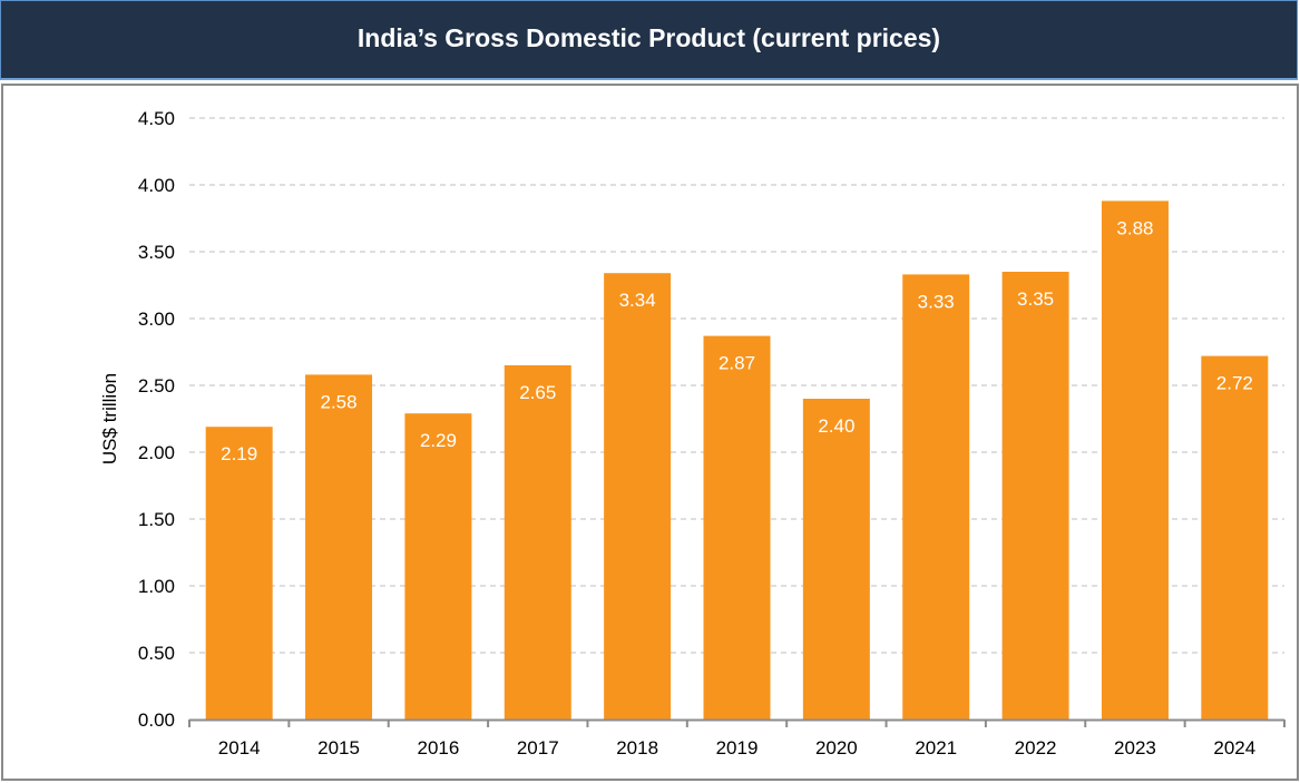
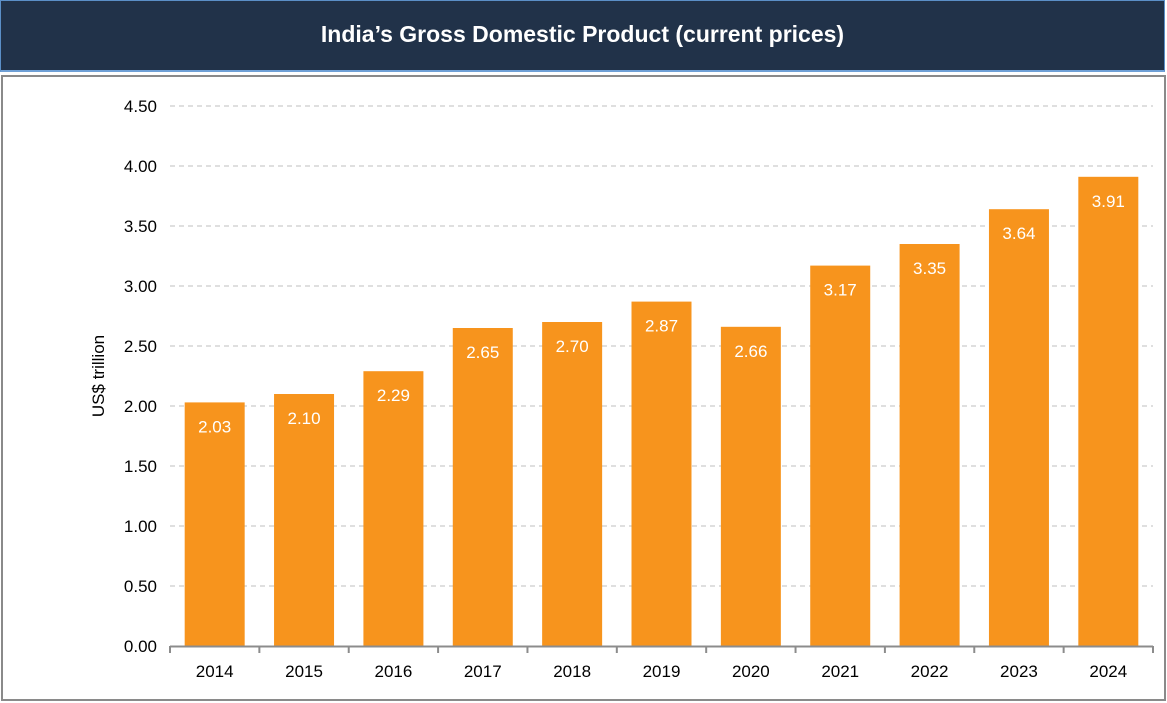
2014: 2.19 -> 2.03
2015: 2.58 -> 2.10
2018: 3.34 -> 2.70
2020: 2.40 -> 2.66
2021: 3.33 -> 3.17
2023: 3.88 -> 3.64
2024: 2.72 -> 3.91
